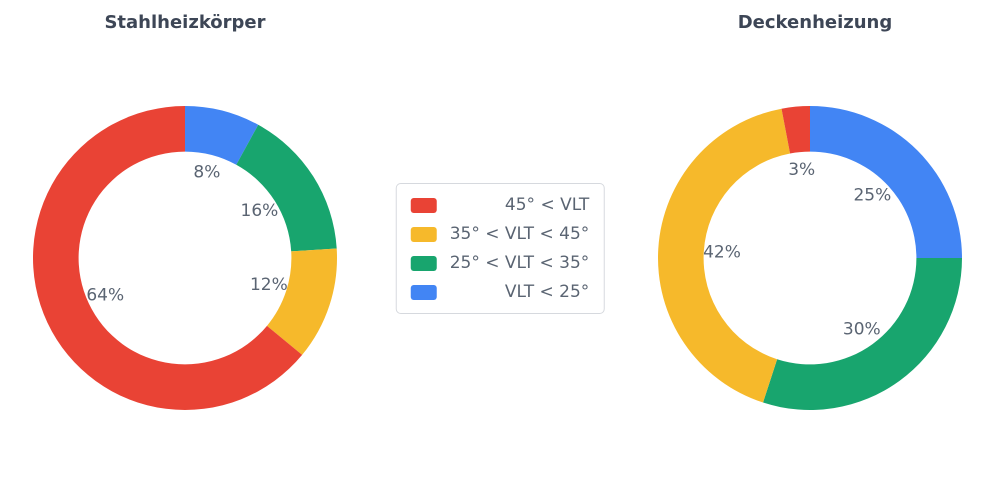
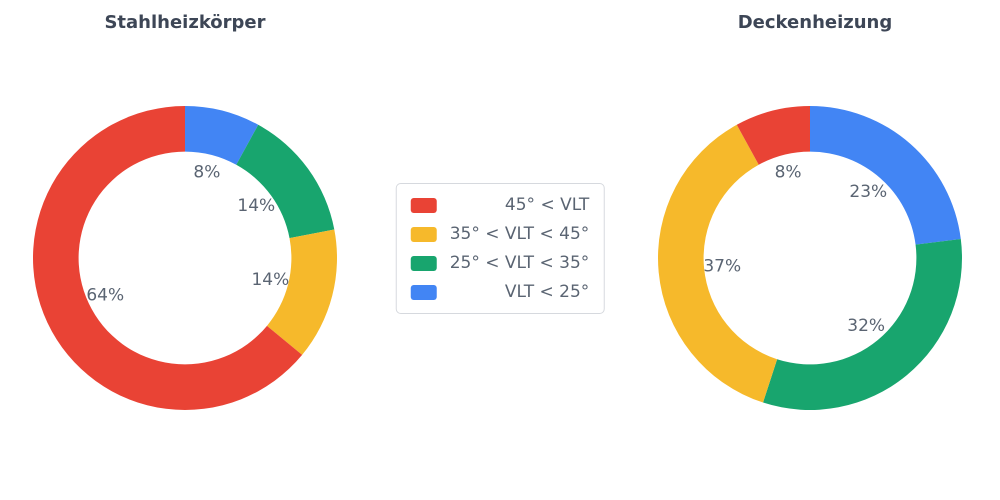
Stahlheizkörper/35° < VLT < 45°: 12% -> 14%
Stahlheizkörper/25° < VLT < 35°: 16% -> 14%
Deckenheizung/45° < VLT: 3% -> 8%
Deckenheizung/35° < VLT < 45°: 42% -> 37%
Deckenheizung/25° < VLT < 35°: 30% -> 32%
Deckenheizung/VLT < 25°: 25% -> 23%
